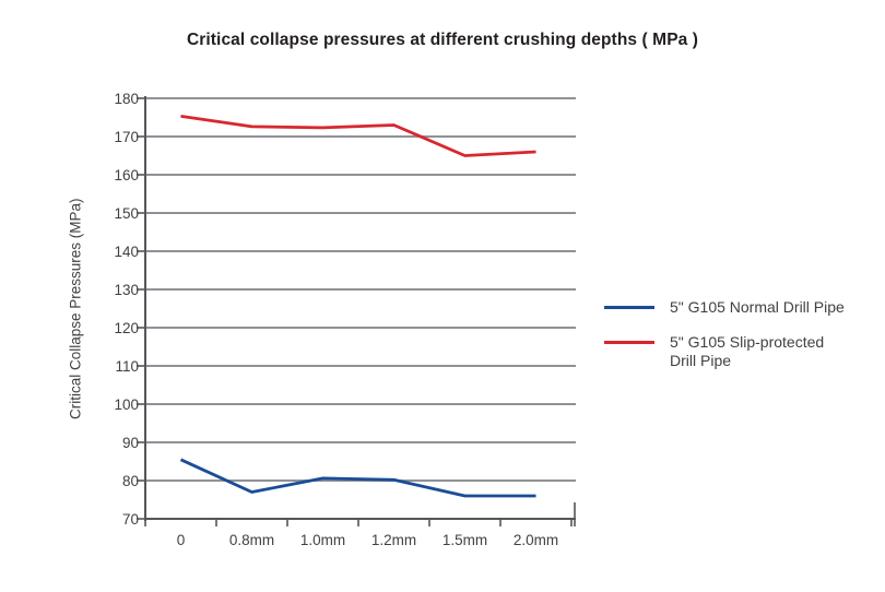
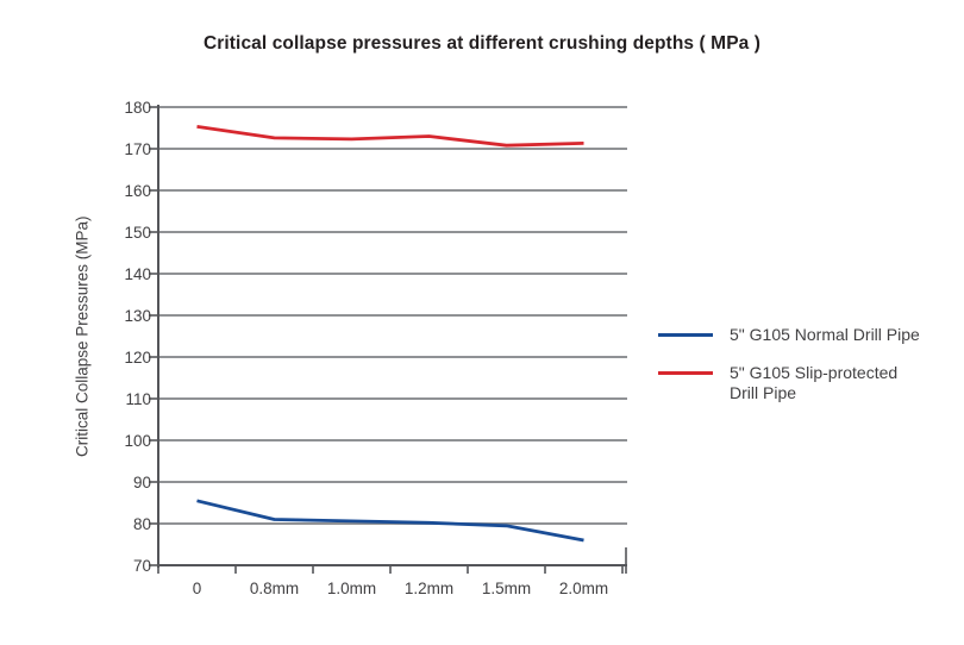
5" G105 Normal Drill Pipe/0.8mm: 77 -> 81
5" G105 Normal Drill Pipe/1.5mm: 76 -> 80
5" G105 Slip-protected Drill Pipe/1.5mm: 165 -> 171
5" G105 Slip-protected Drill Pipe/2.0mm: 166 -> 171
